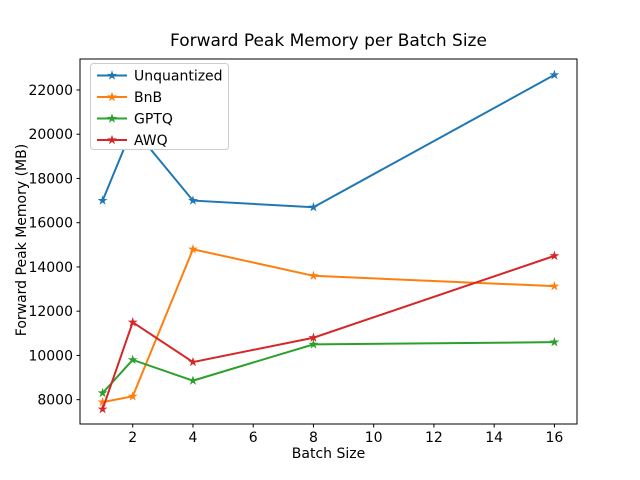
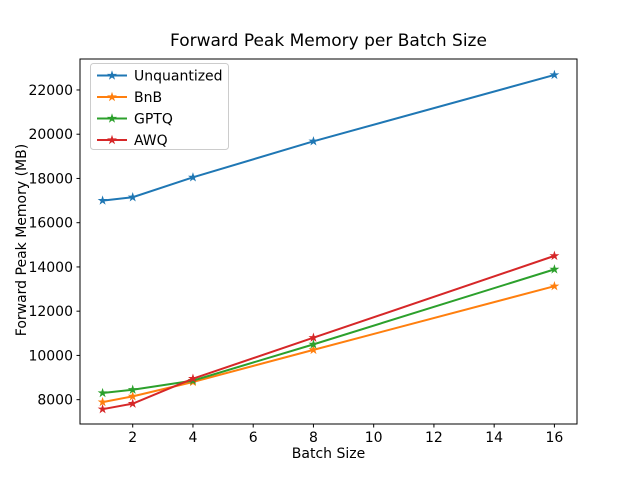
Unquantized/2: 20300 -> 17200
GPTQ/2: 9800 -> 8400
AWQ/2: 11500 -> 7800
Unquantized/4: 17000 -> 18000
BnB/4: 14800 -> 8800
AWQ/4: 9700 -> 9000
Unquantized/8: 16700 -> 19700
BnB/8: 13600 -> 10200
GPTQ/16: 10600 -> 13900
